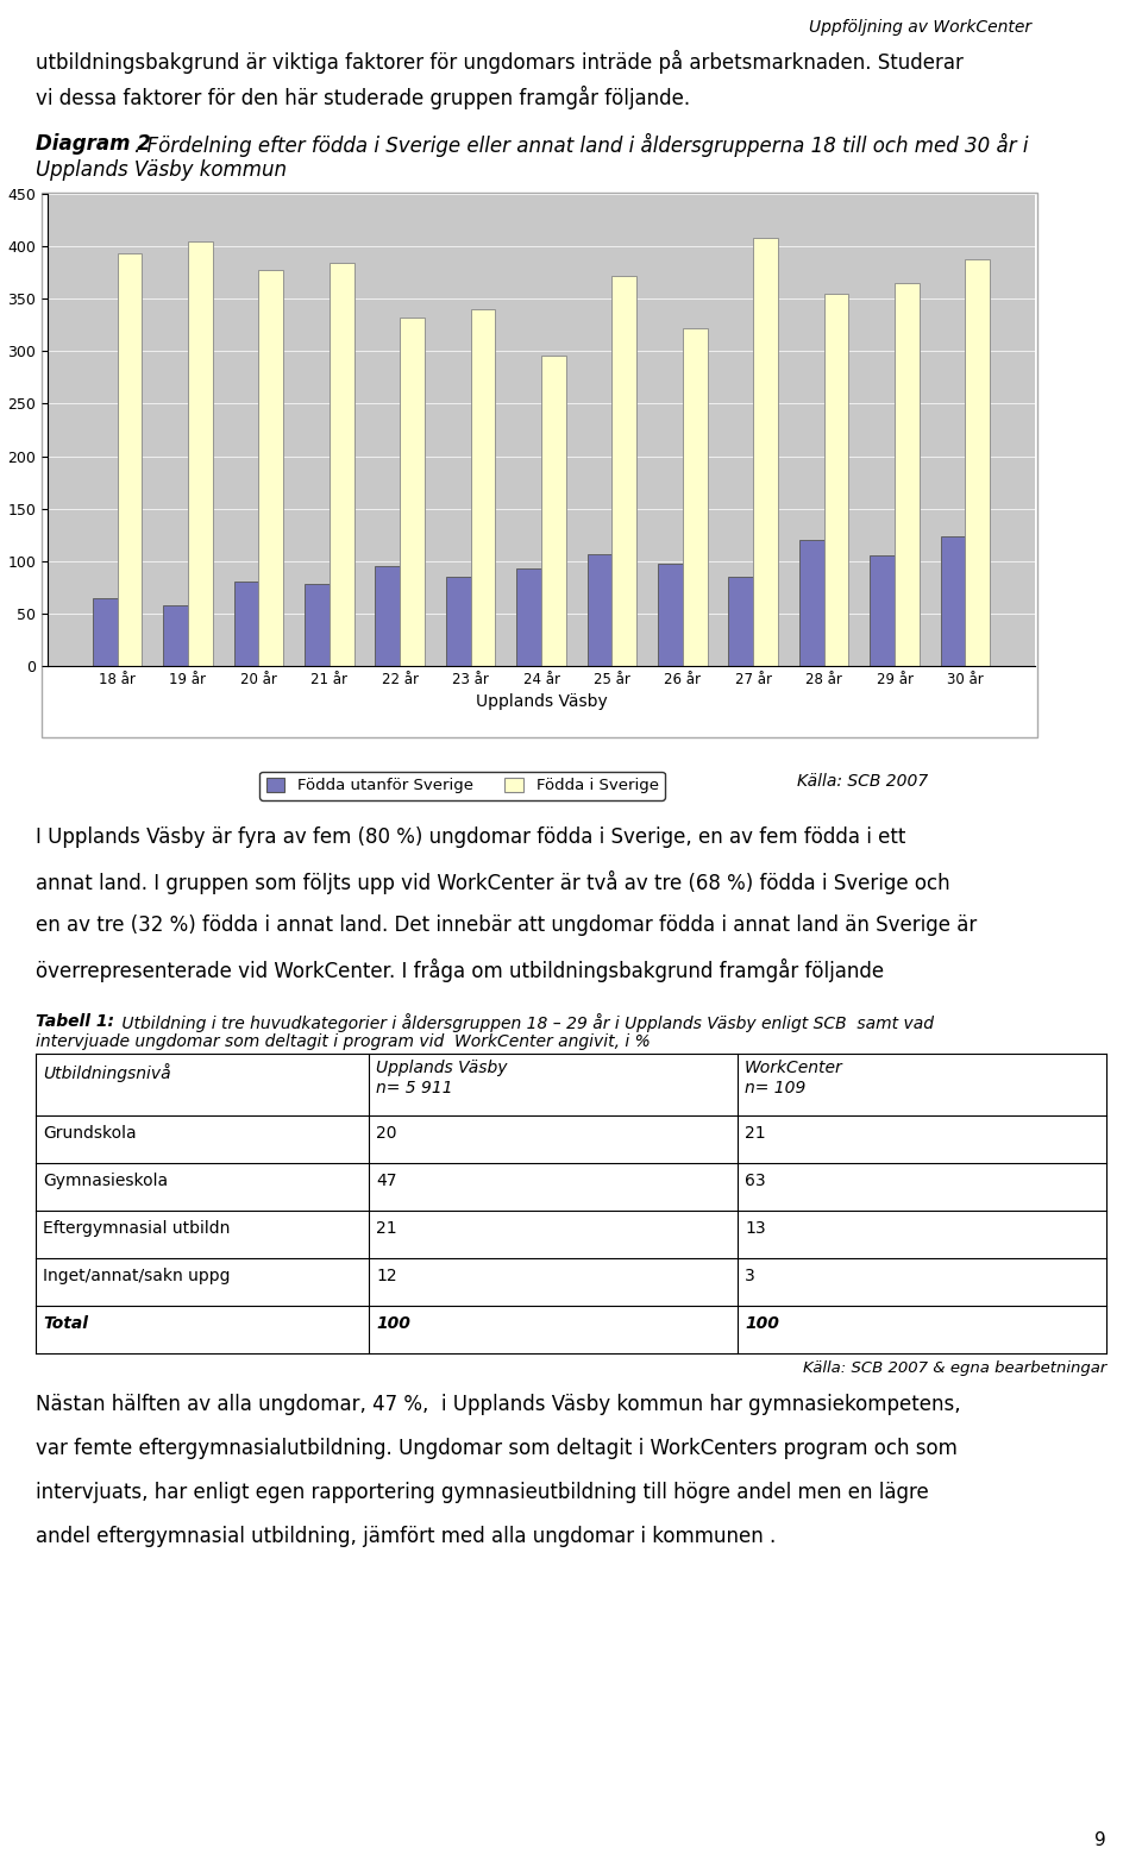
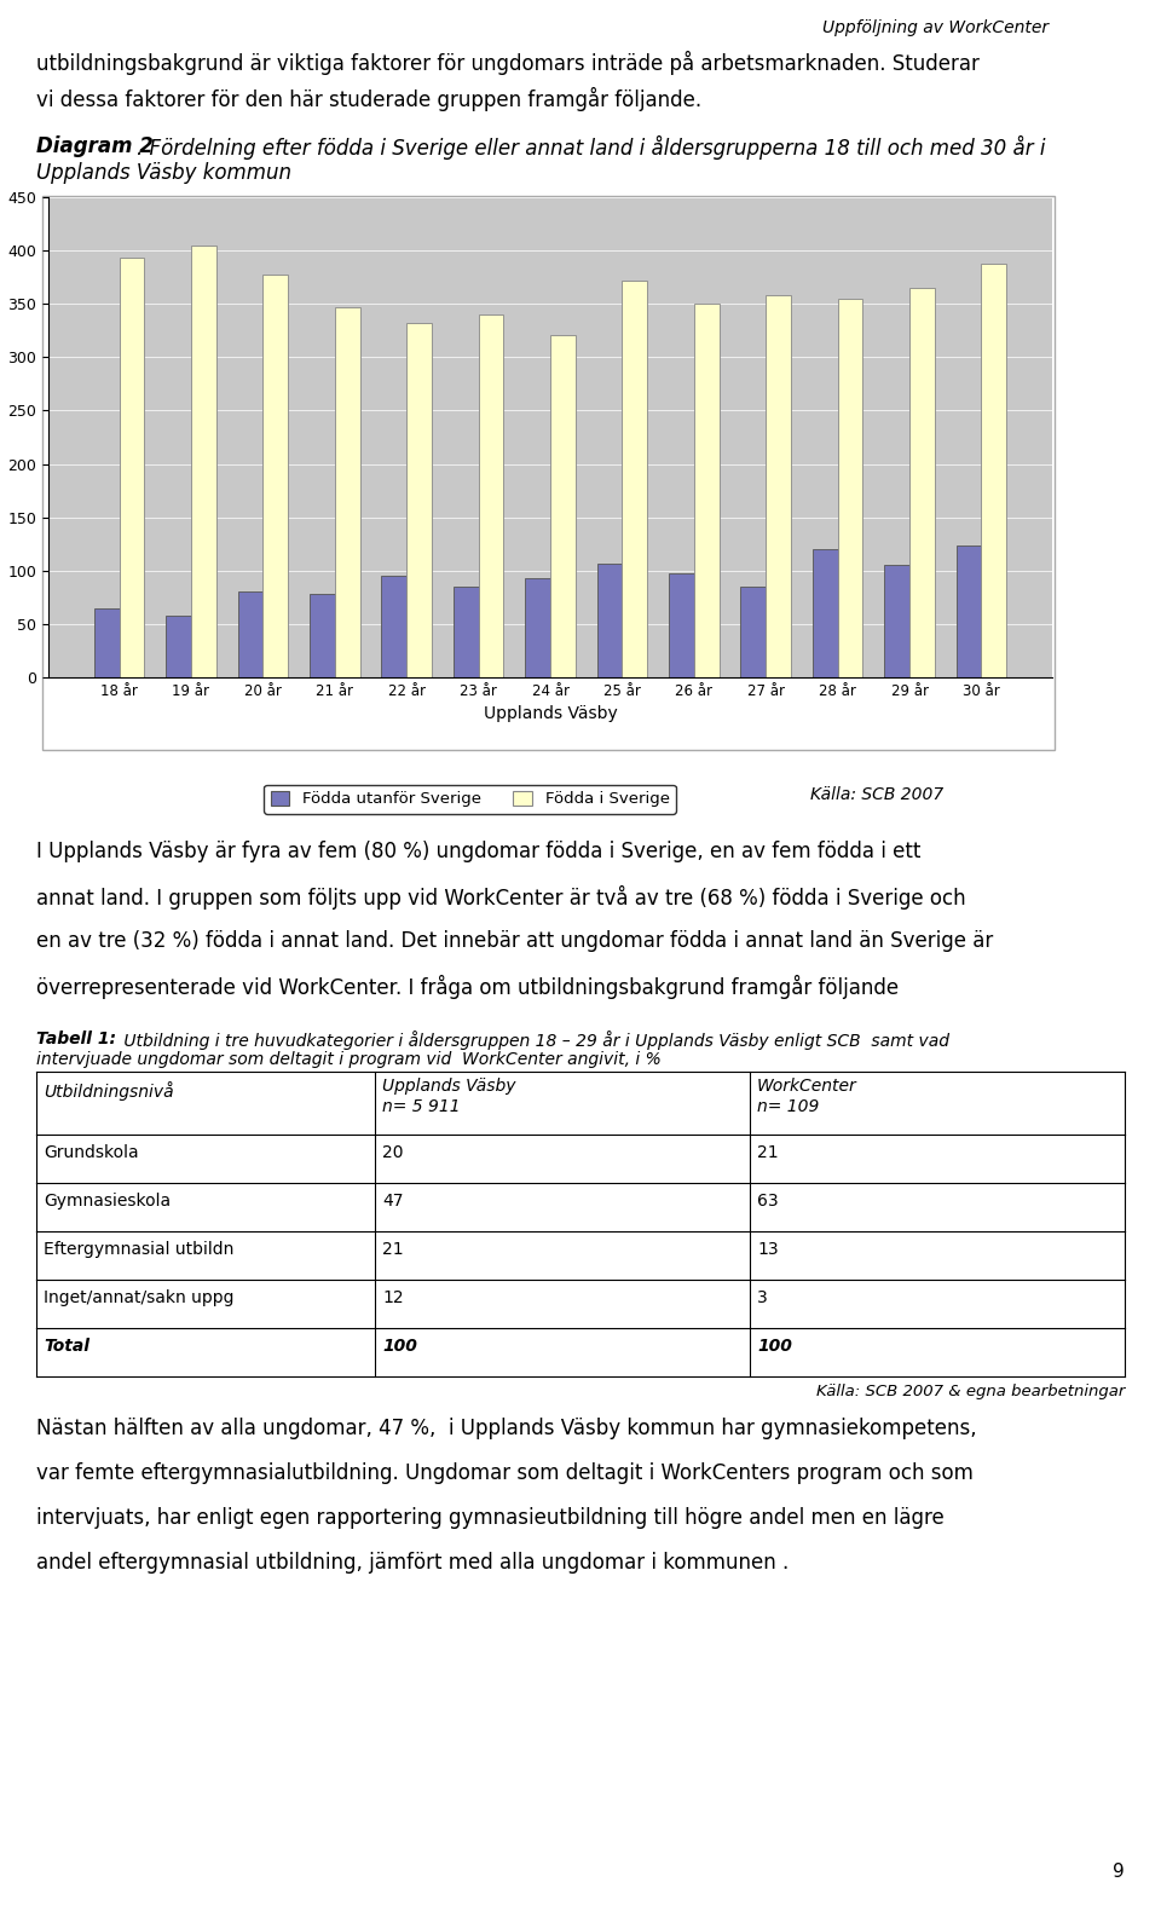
Födda i Sverige/21 år: 384 -> 347
Födda i Sverige/24 år: 296 -> 321
Födda i Sverige/26 år: 322 -> 350
Födda i Sverige/27 år: 408 -> 358
